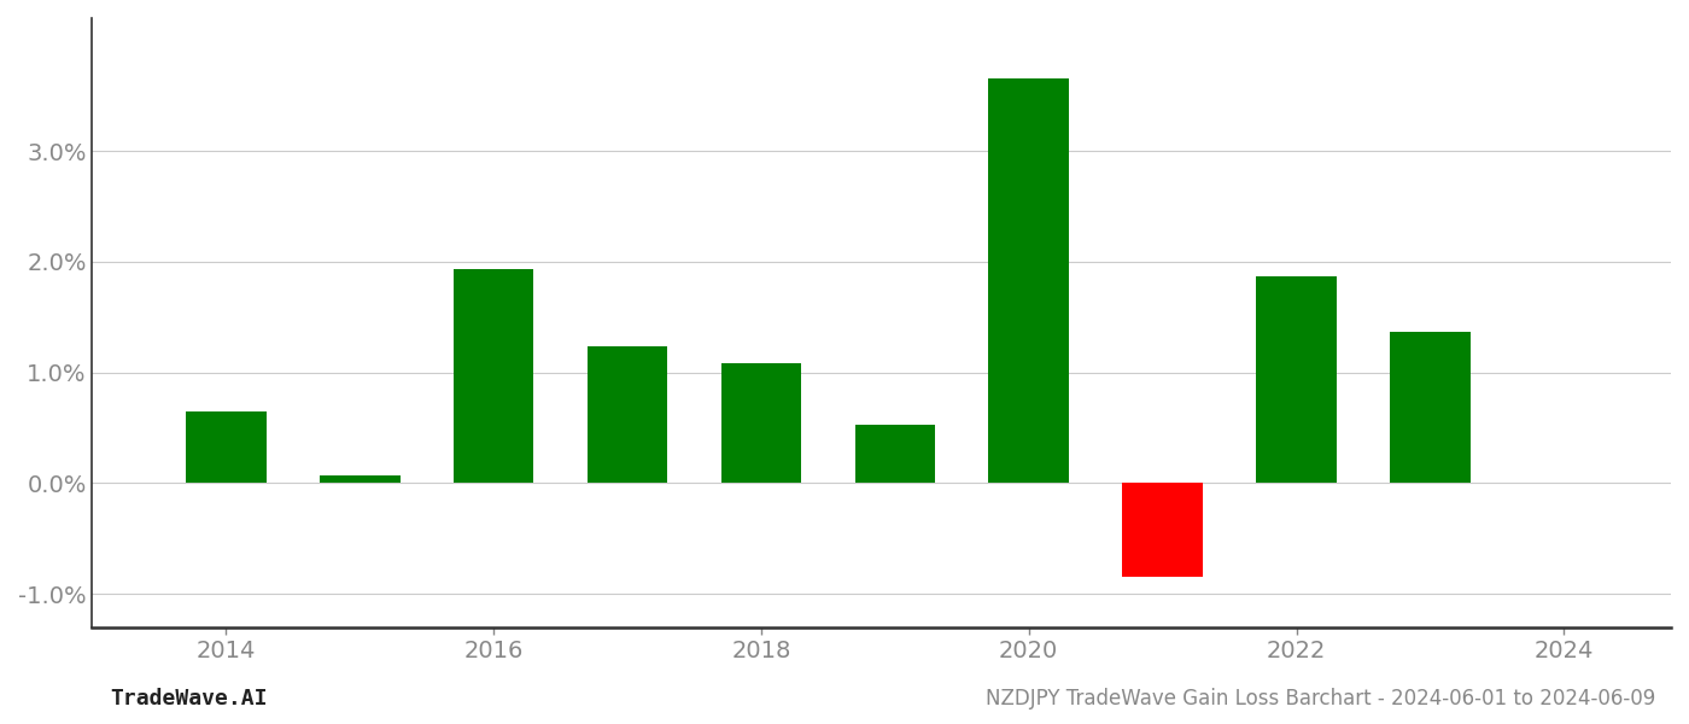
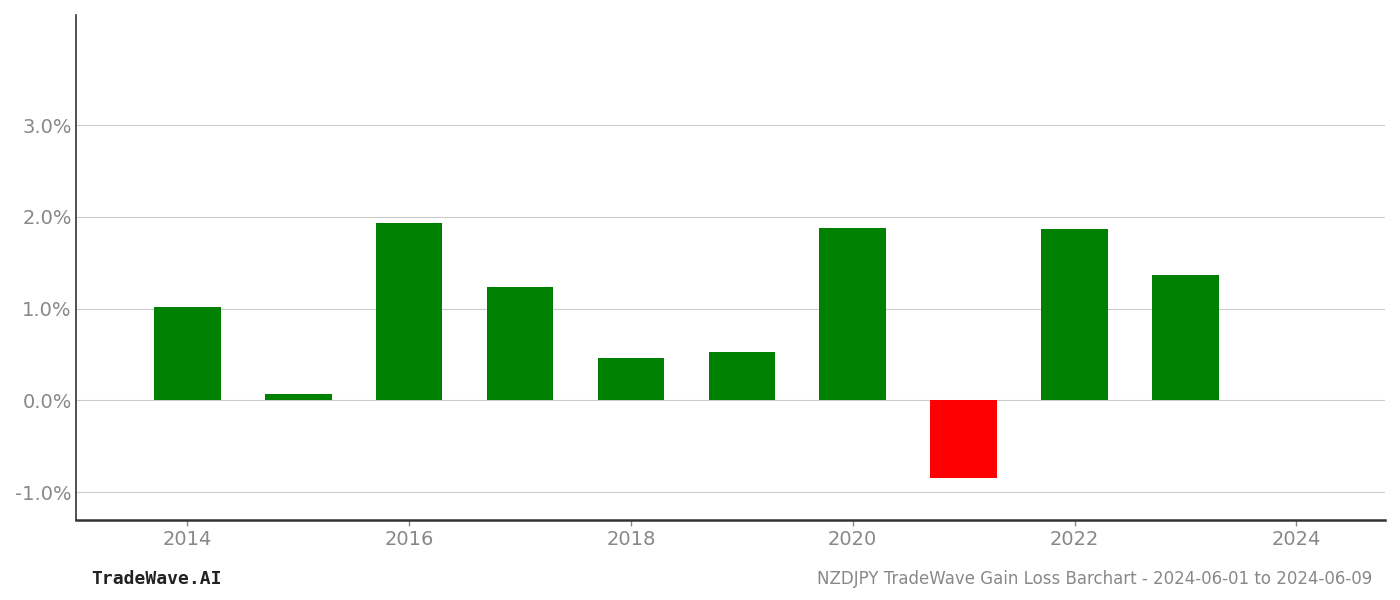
2014: 0.65% -> 1.02%
2018: 1.08% -> 0.46%
2020: 3.65% -> 1.88%
